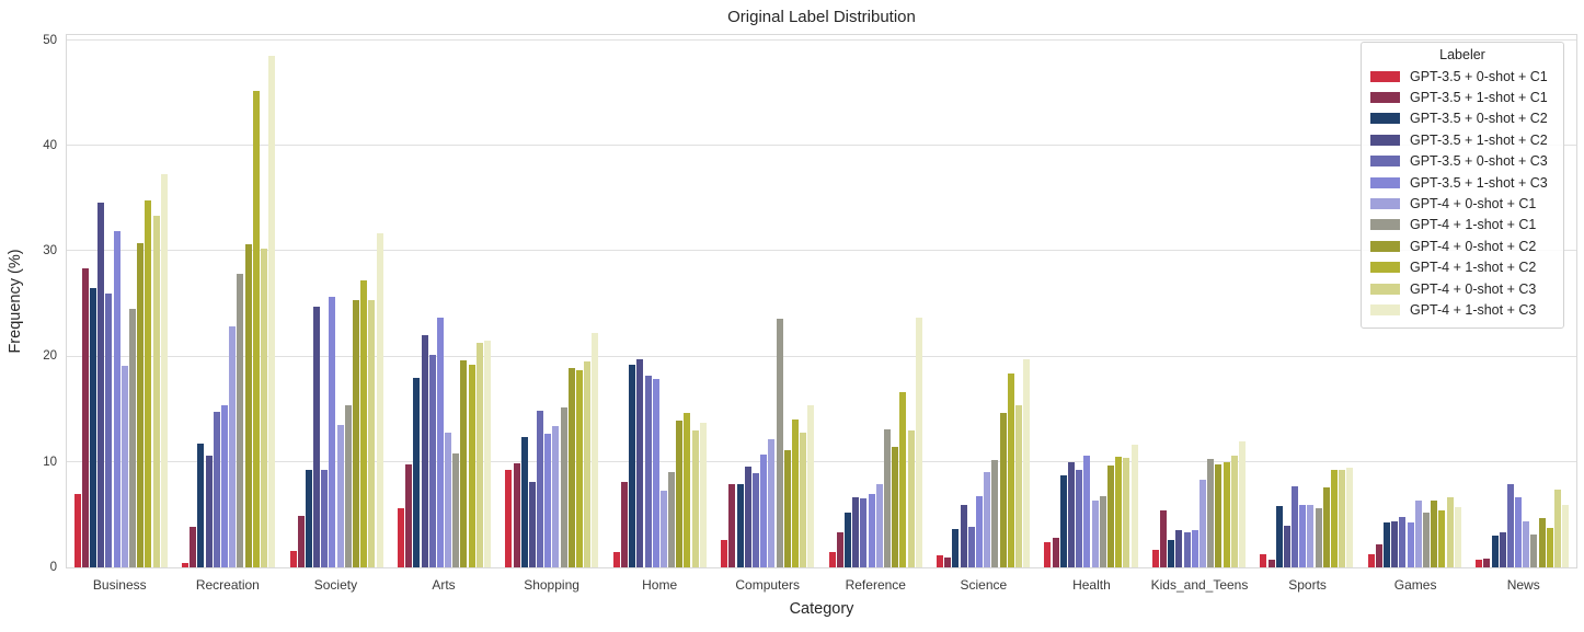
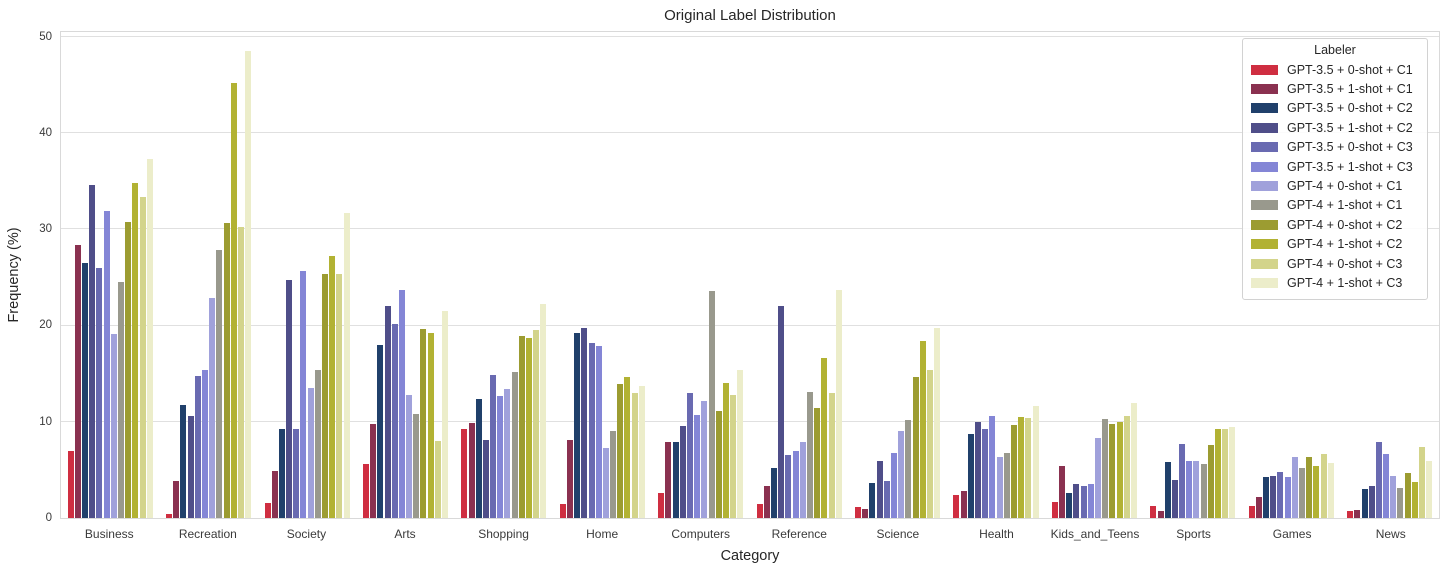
GPT-4 + 0-shot + C3/Arts: 21 -> 8
GPT-3.5 + 0-shot + C3/Computers: 9 -> 13
GPT-3.5 + 1-shot + C2/Reference: 7 -> 22
